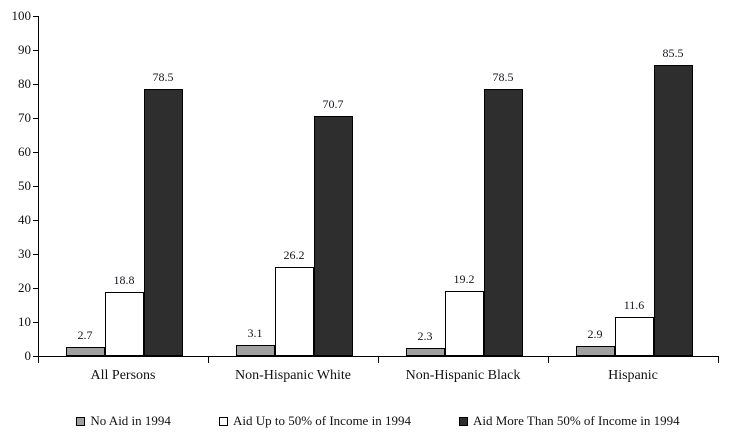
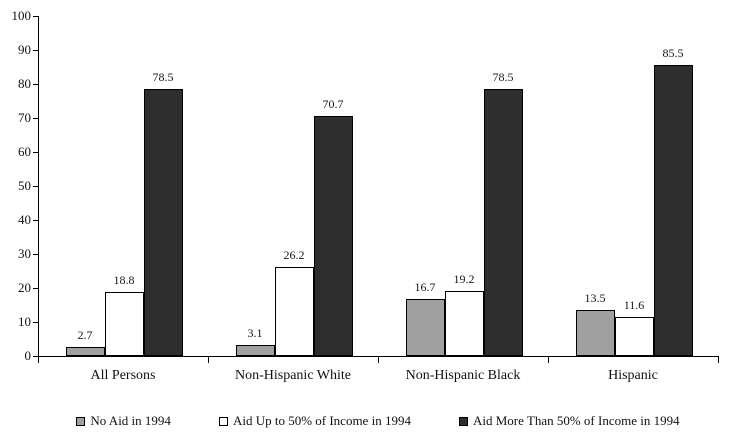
No Aid in 1994/Non-Hispanic Black: 2.3 -> 16.7
No Aid in 1994/Hispanic: 2.9 -> 13.5
